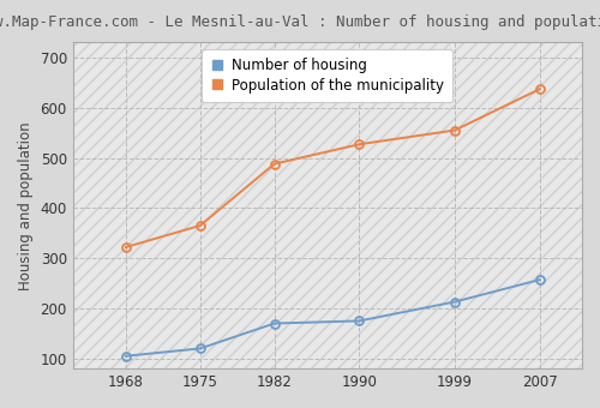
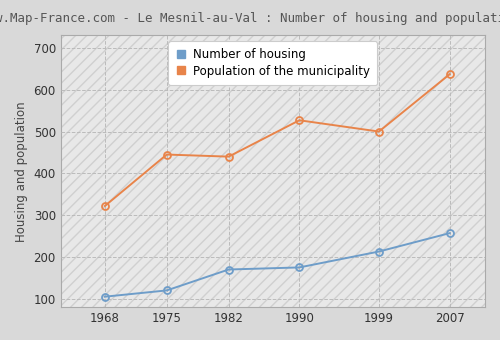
Population of the municipality/1975: 365 -> 445
Population of the municipality/1982: 488 -> 440
Population of the municipality/1999: 555 -> 500
